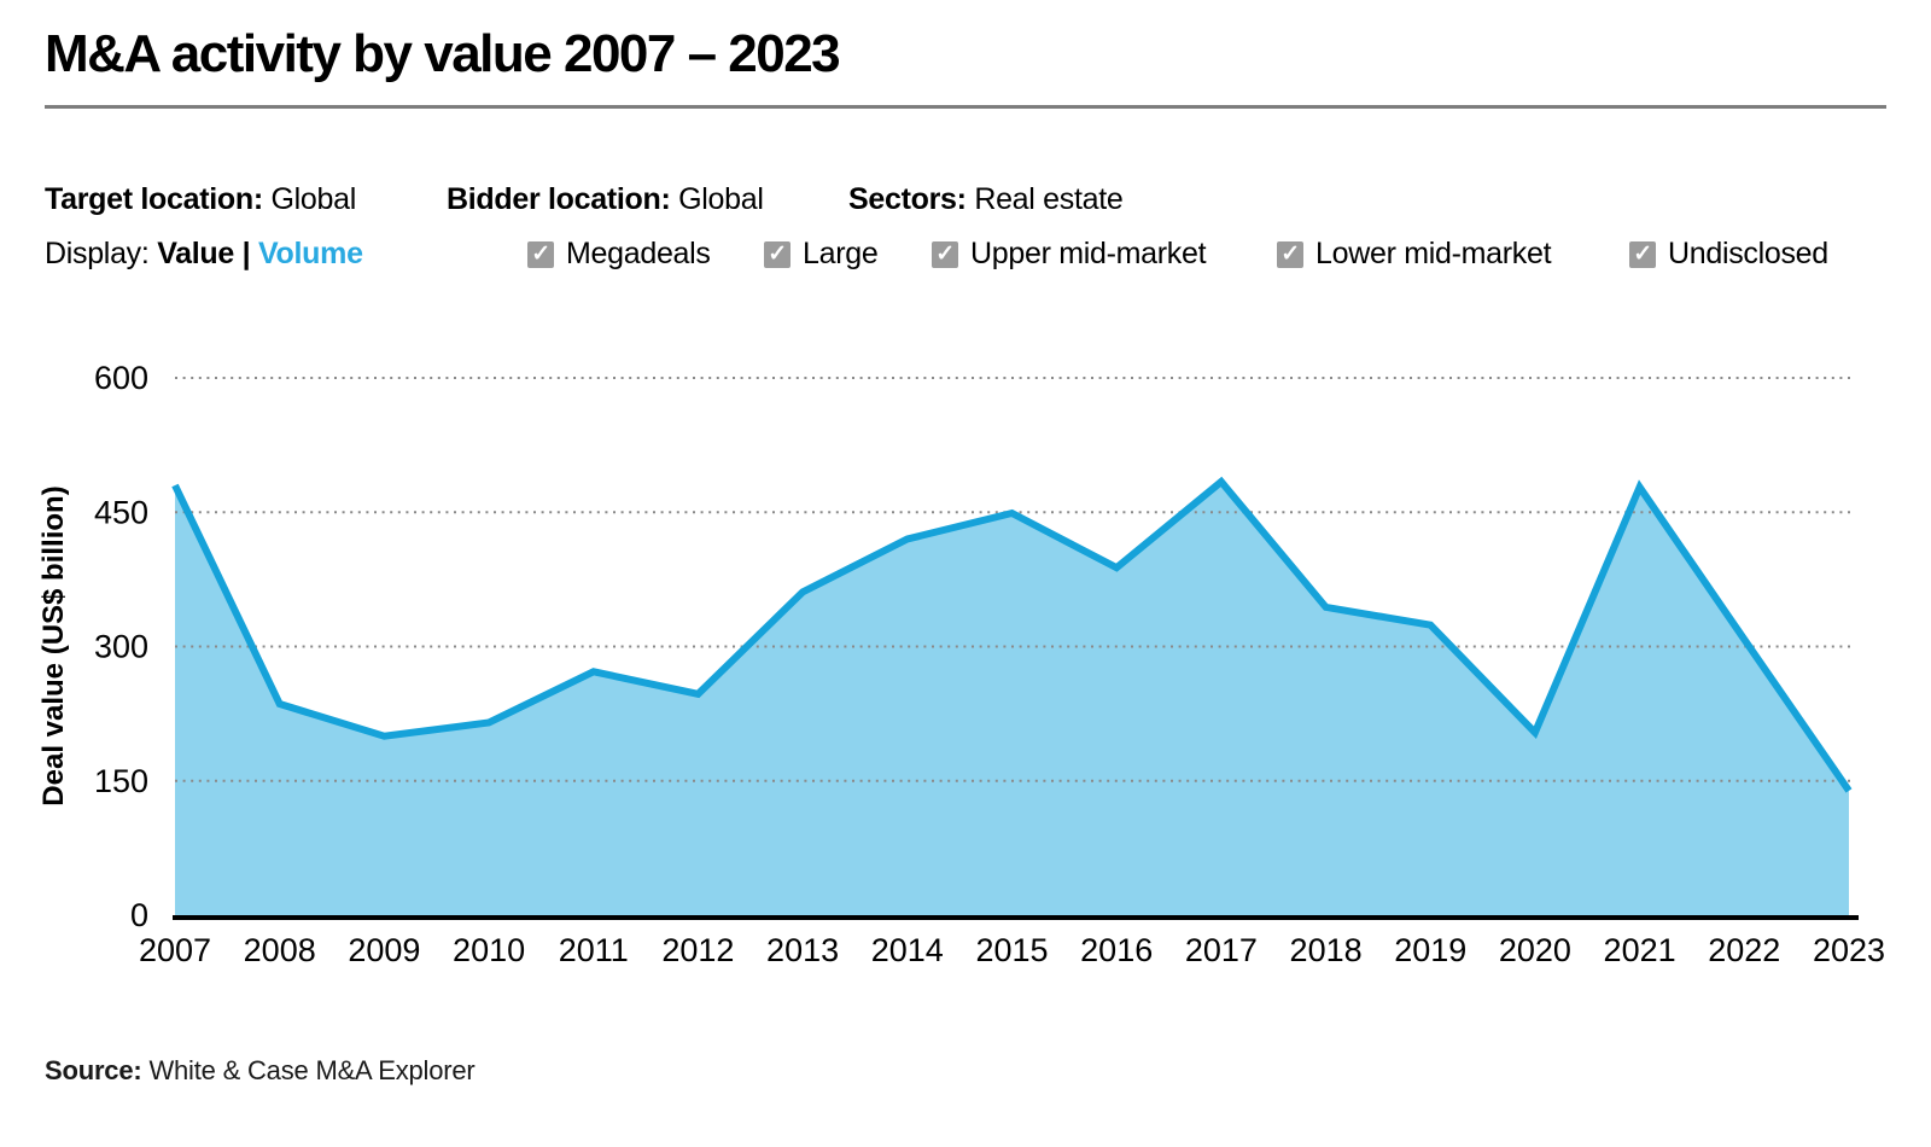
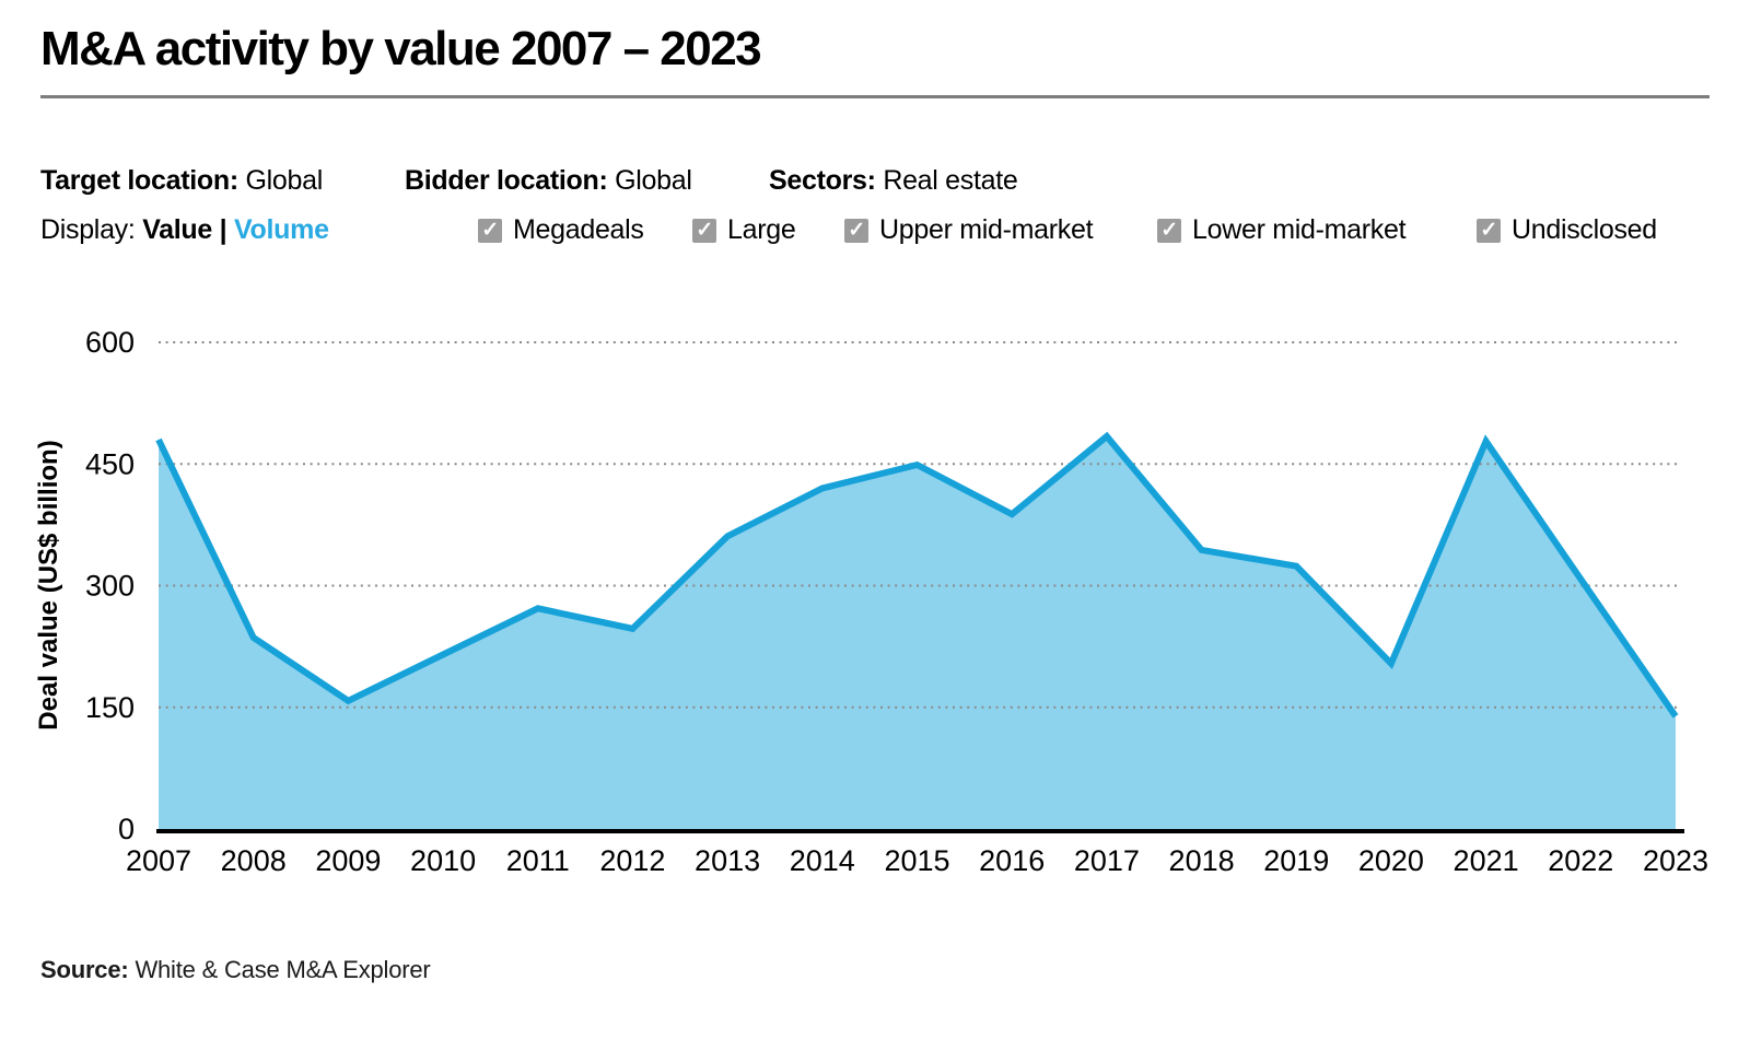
2009: 200 -> 160
